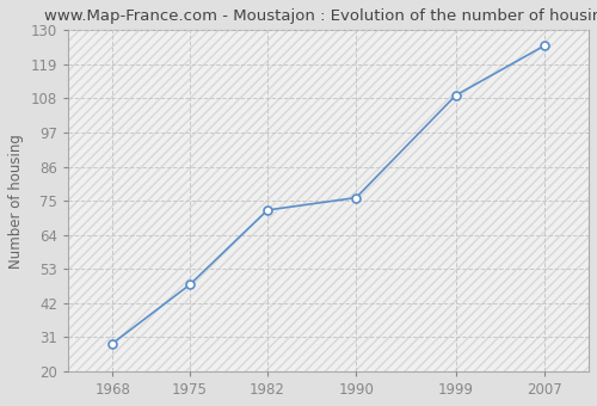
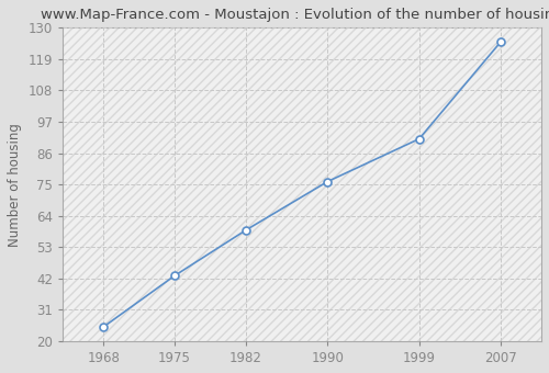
1968: 29 -> 25
1975: 48 -> 43
1982: 72 -> 59
1999: 109 -> 91
